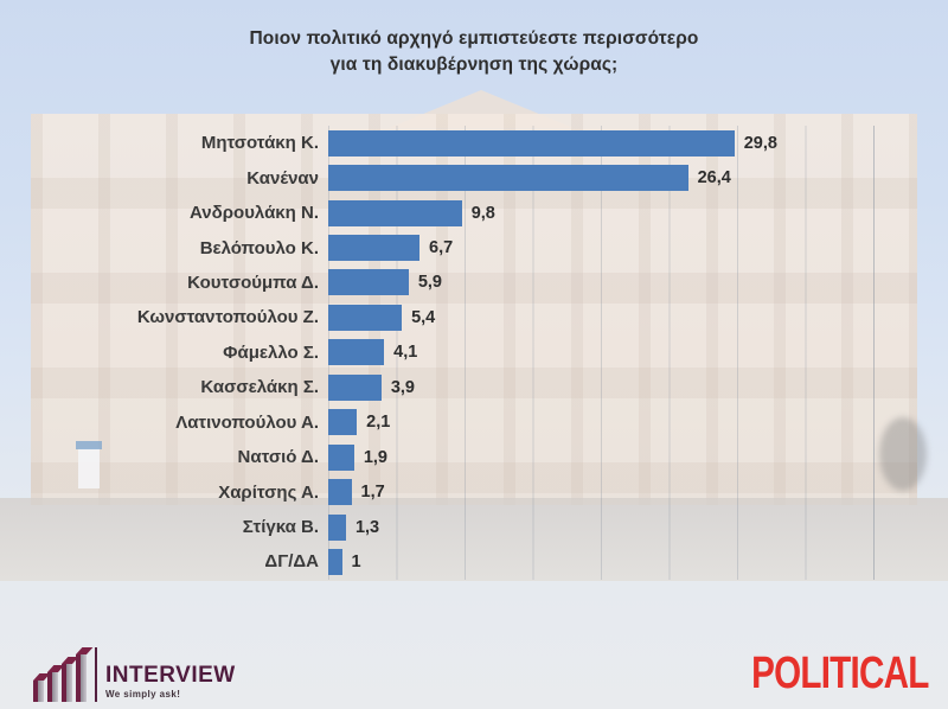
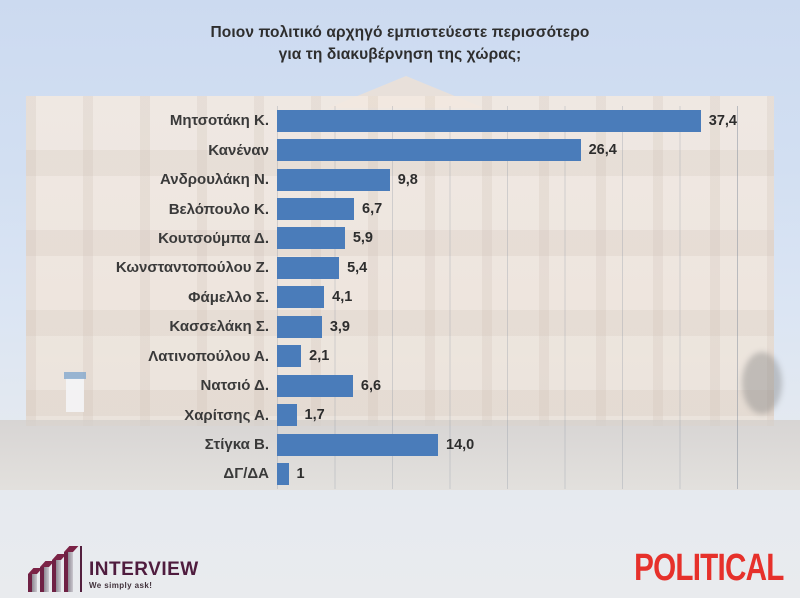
Μητσοτάκη Κ.: 29,8 -> 37,4
Νατσιό Δ.: 1,9 -> 6,6
Στίγκα Β.: 1,3 -> 14,0
